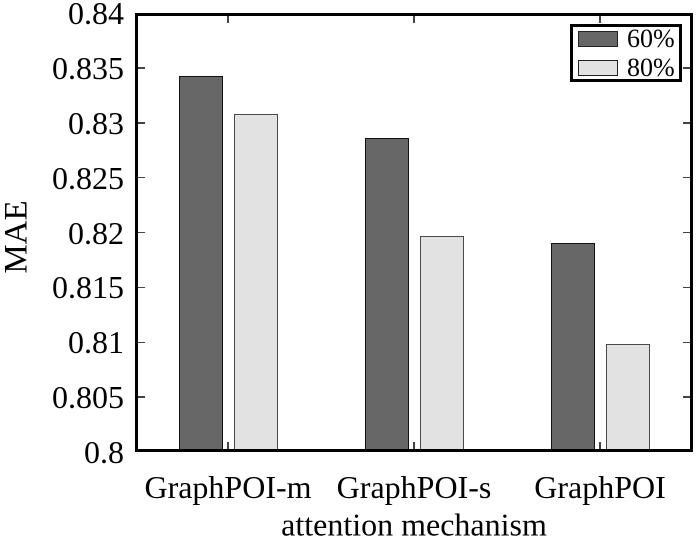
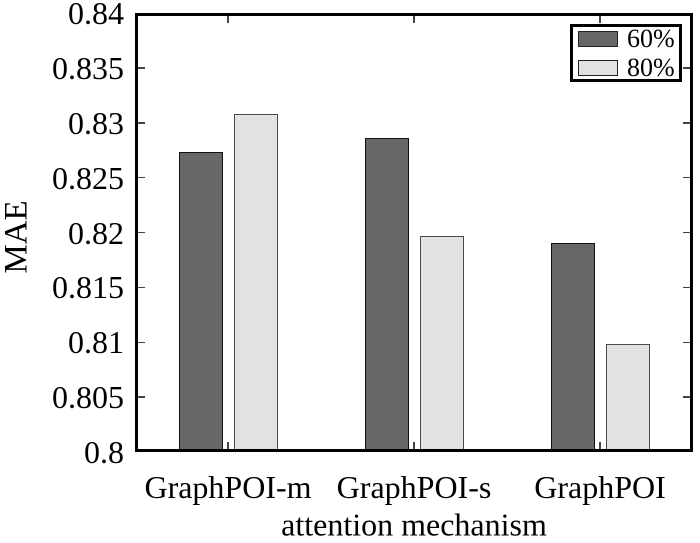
60%/GraphPOI-m: 0.8343 -> 0.8273
